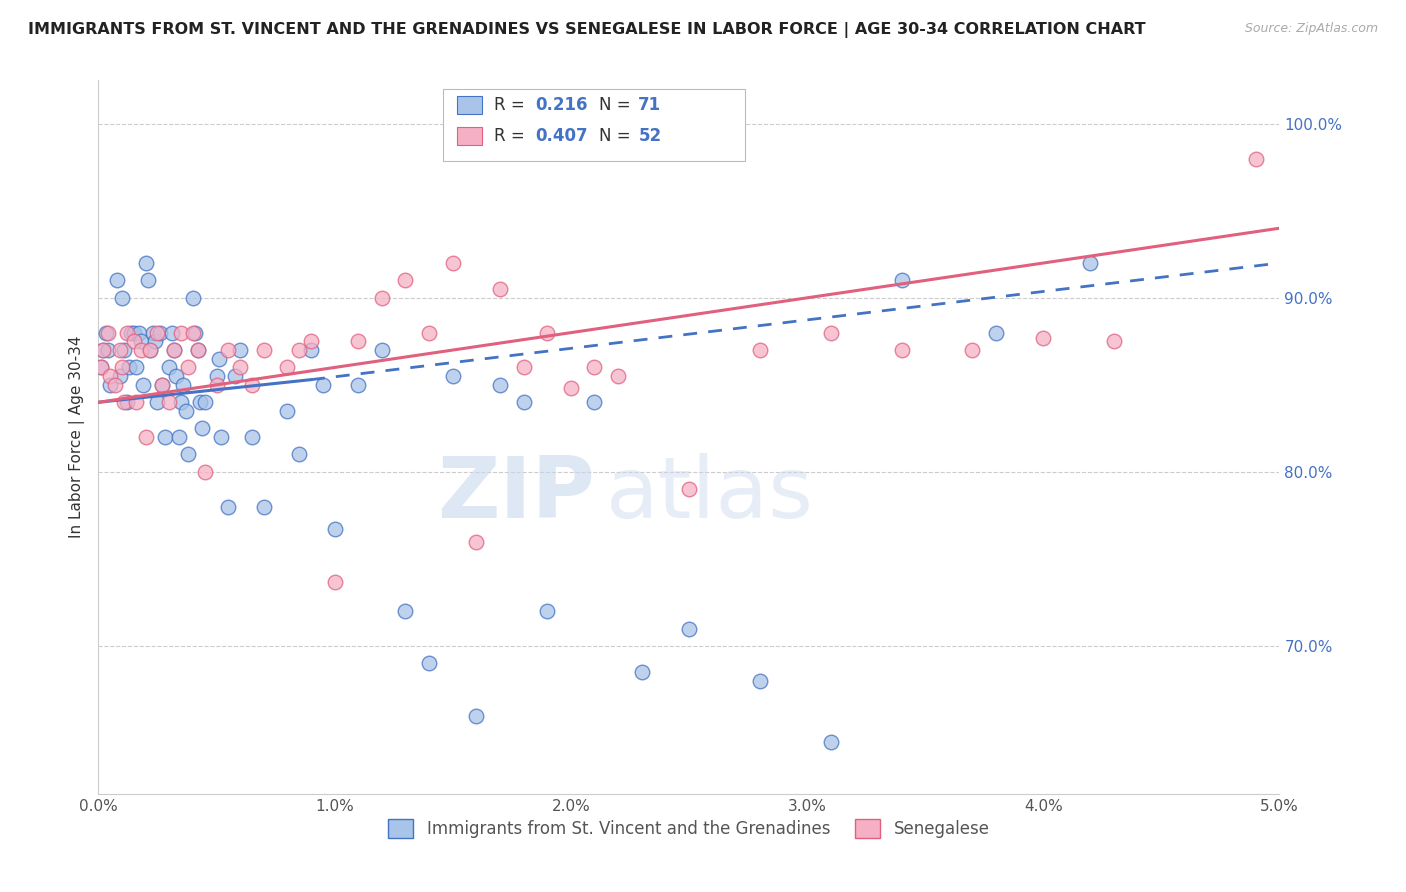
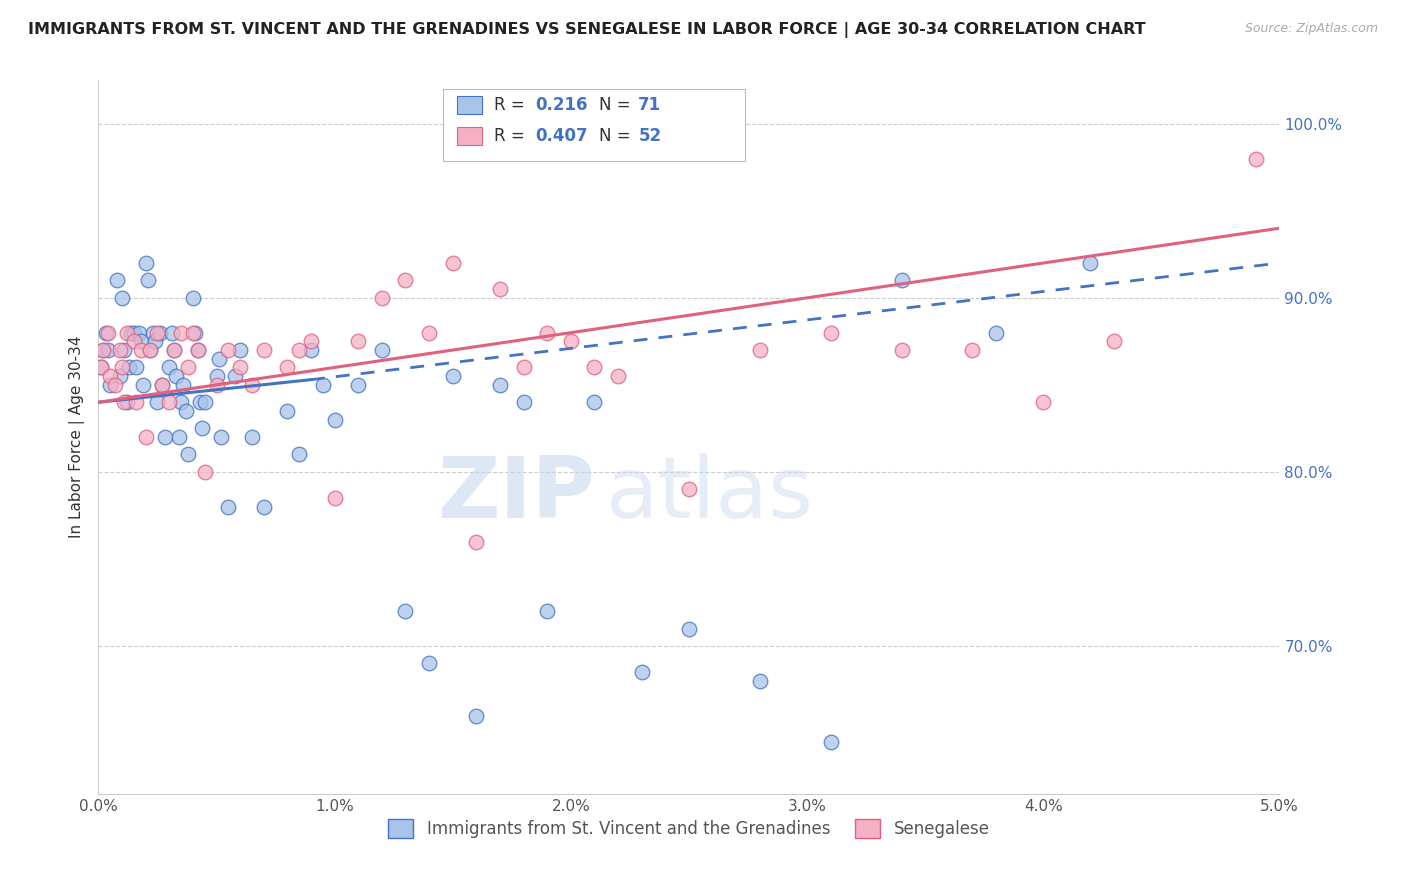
Immigrants from St. Vincent and the Grenadines/1.0%: 76.7% -> 83.0%
Senegalese/1.0%: 73.7% -> 78.5%
Senegalese/2.0%: 84.8% -> 87.5%
Senegalese/4.0%: 87.7% -> 84.0%
